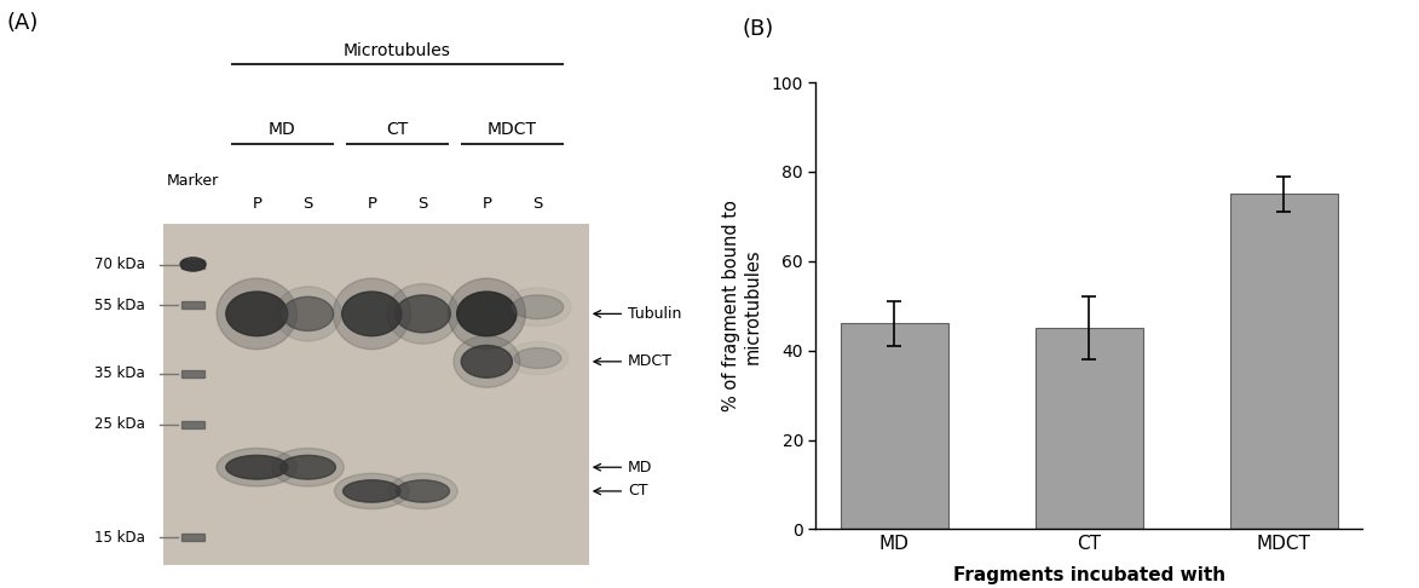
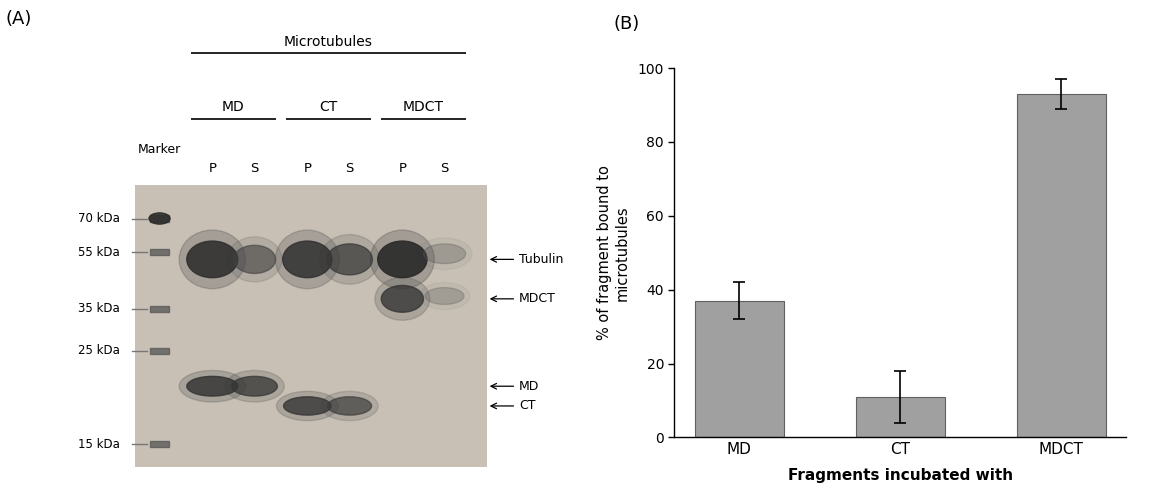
MD: 46 -> 37
CT: 45 -> 11
MDCT: 75 -> 93
